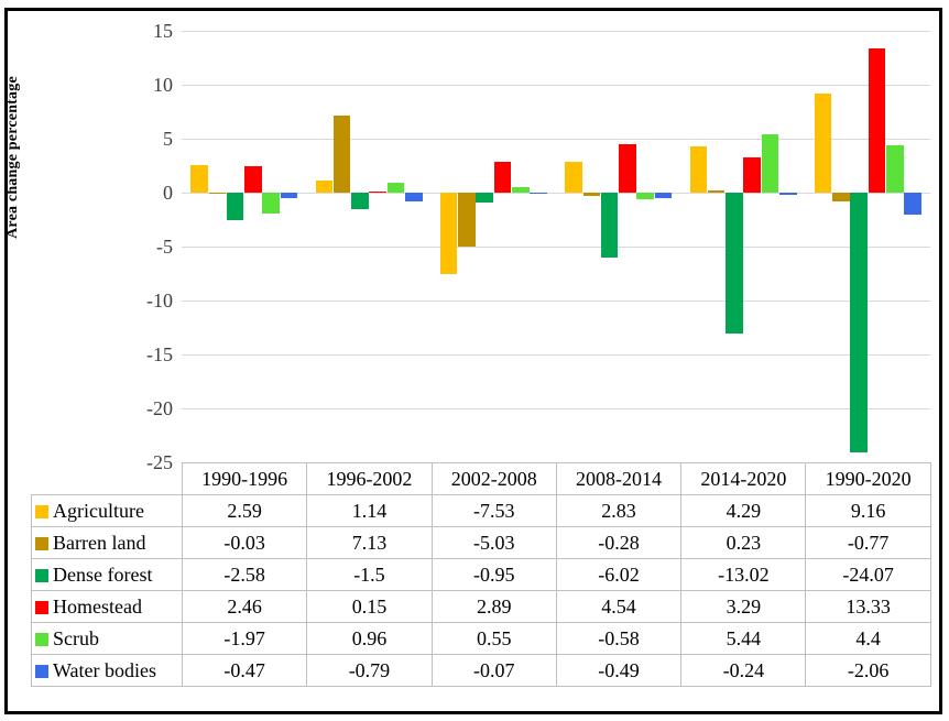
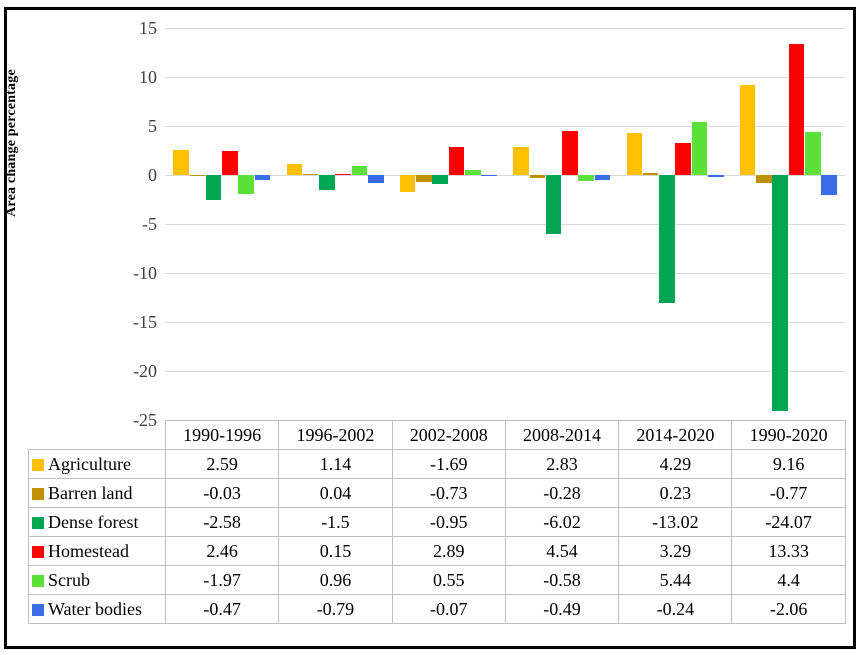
Barren land/1996-2002: 7.13 -> 0.04
Agriculture/2002-2008: -7.53 -> -1.69
Barren land/2002-2008: -5.03 -> -0.73
